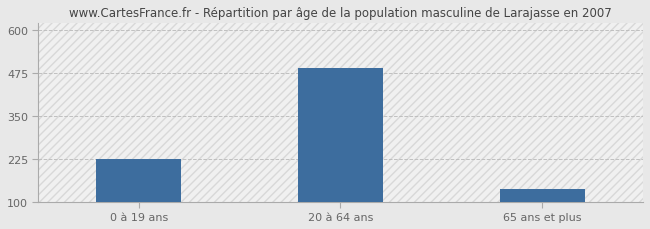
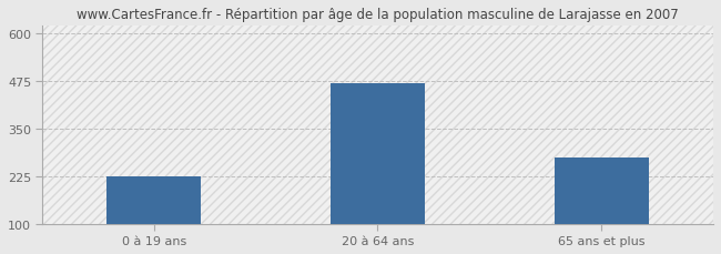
20 à 64 ans: 490 -> 470
65 ans et plus: 140 -> 275
